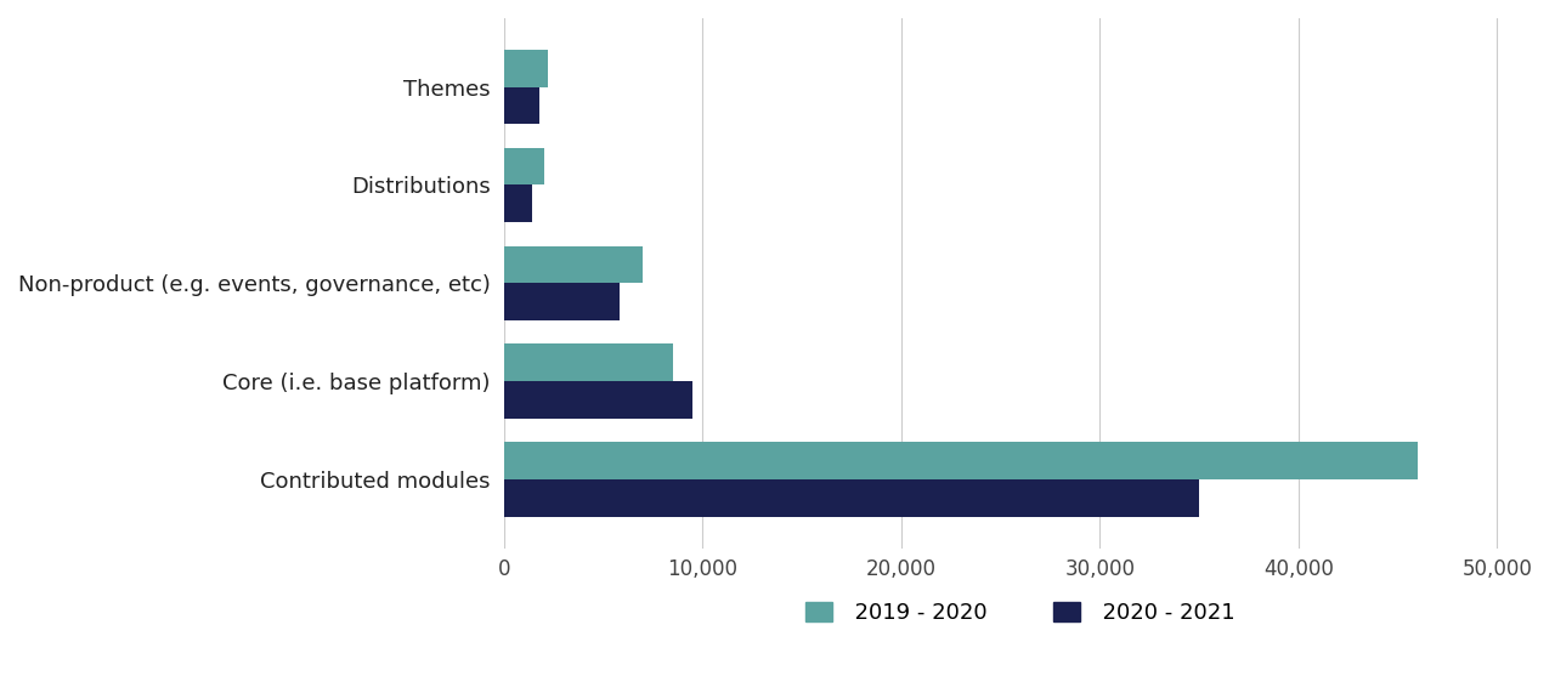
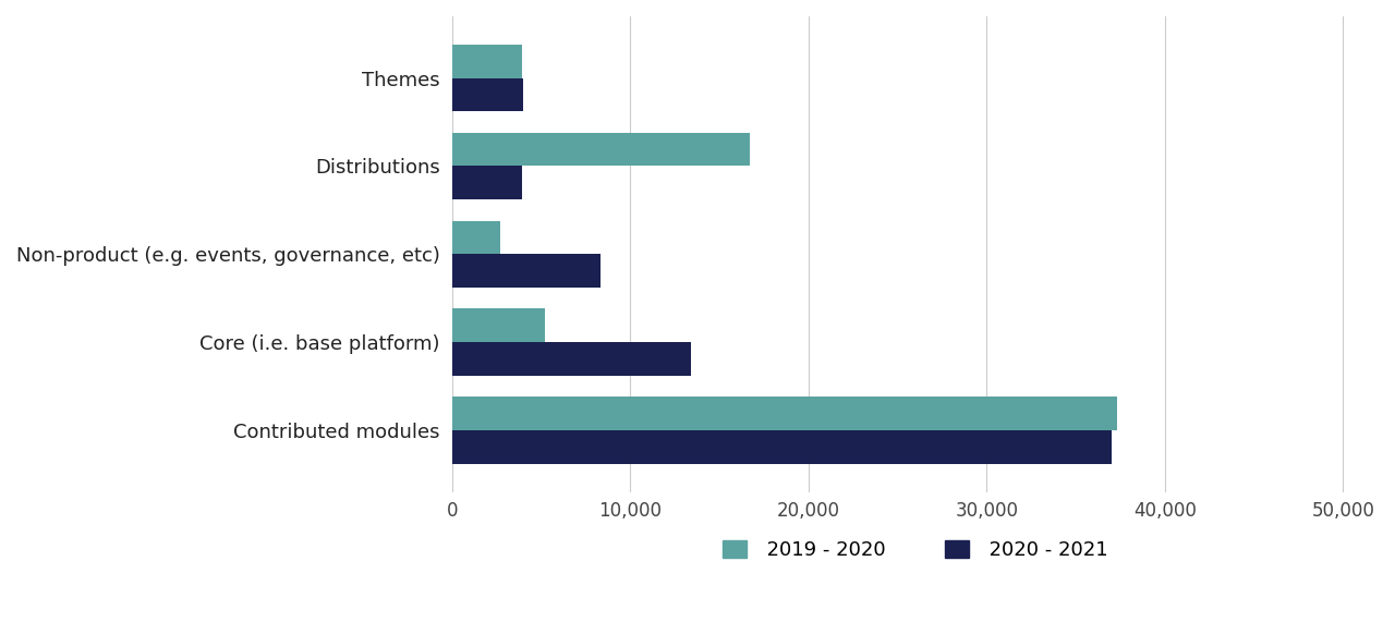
2019 - 2020/Themes: 2,200 -> 3,900
2020 - 2021/Themes: 1,800 -> 4,000
2019 - 2020/Distributions: 2,000 -> 16,700
2020 - 2021/Distributions: 1,400 -> 3,900
2019 - 2020/Non-product (e.g. events, governance, etc): 7,000 -> 2,700
2020 - 2021/Non-product (e.g. events, governance, etc): 5,800 -> 8,300
2019 - 2020/Core (i.e. base platform): 8,500 -> 5,200
2020 - 2021/Core (i.e. base platform): 9,500 -> 13,400
2019 - 2020/Contributed modules: 46,000 -> 37,300
2020 - 2021/Contributed modules: 35,000 -> 37,000
